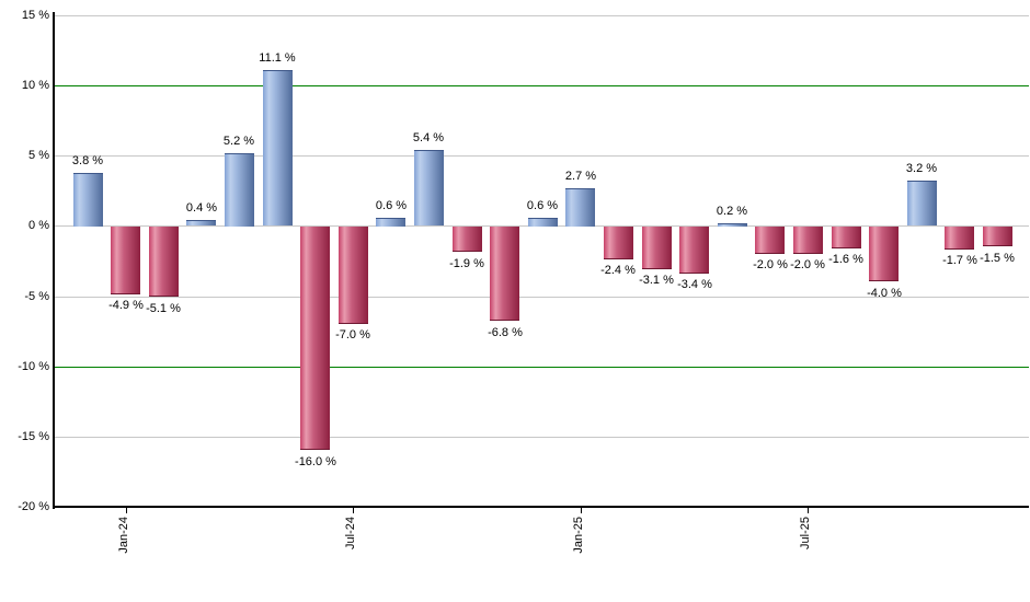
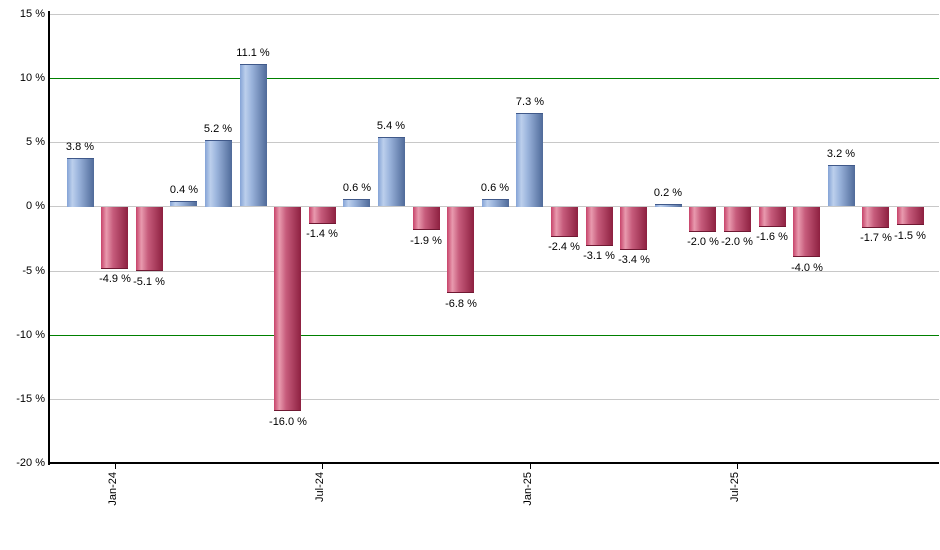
Jul-24: -7.0 -> -1.4
Jan-25: 2.7 -> 7.3
